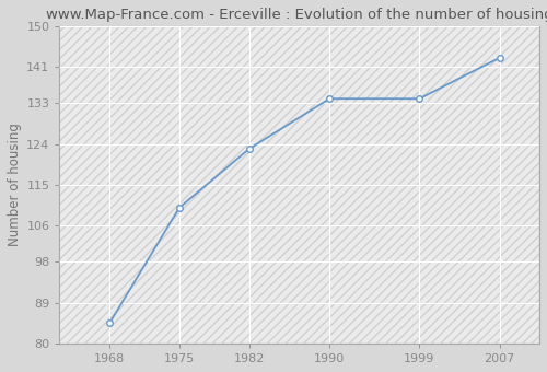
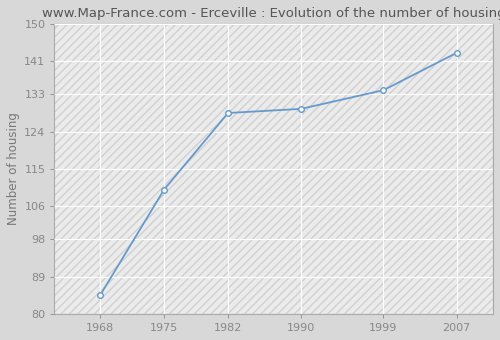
1982: 123.0 -> 128.5
1990: 134.0 -> 129.5
